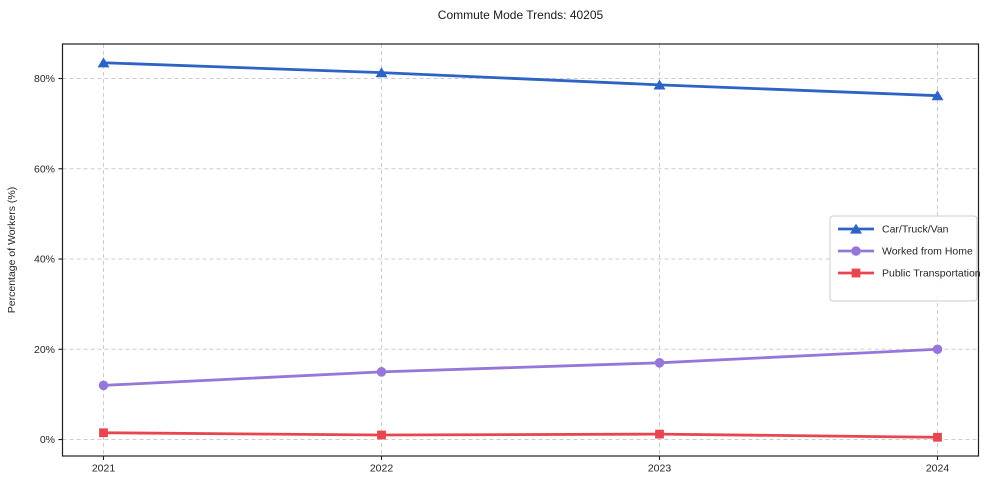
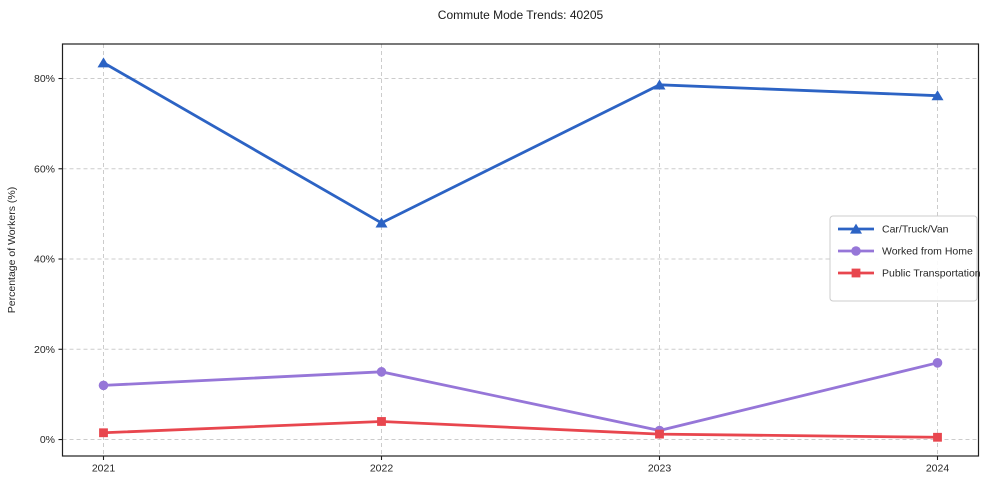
Car/Truck/Van/2022: 81% -> 48%
Public Transportation/2022: 1% -> 4%
Worked from Home/2023: 17% -> 2%
Worked from Home/2024: 20% -> 17%
